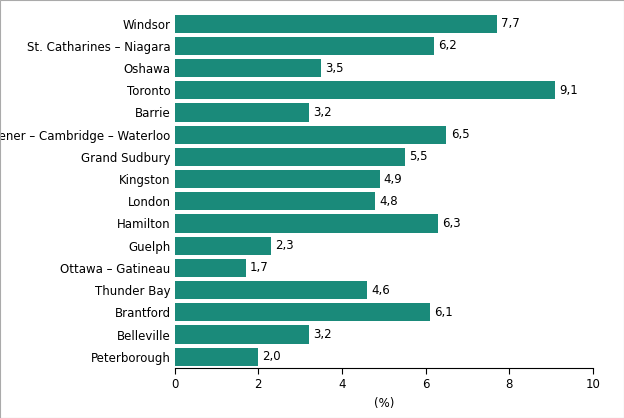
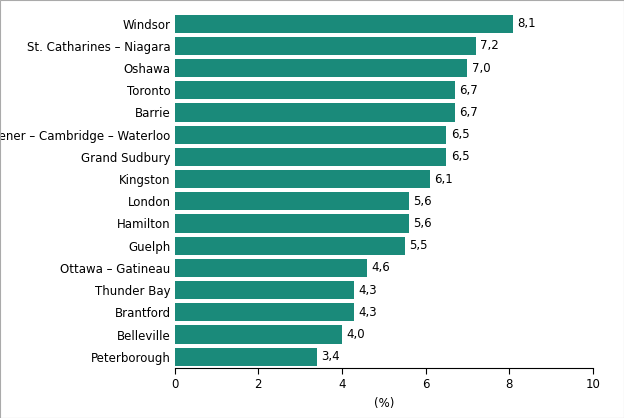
Windsor: 7,7 -> 8,1
St. Catharines – Niagara: 6,2 -> 7,2
Oshawa: 3,5 -> 7,0
Toronto: 9,1 -> 6,7
Barrie: 3,2 -> 6,7
Grand Sudbury: 5,5 -> 6,5
Kingston: 4,9 -> 6,1
London: 4,8 -> 5,6
Hamilton: 6,3 -> 5,6
Guelph: 2,3 -> 5,5
Ottawa – Gatineau: 1,7 -> 4,6
Thunder Bay: 4,6 -> 4,3
Brantford: 6,1 -> 4,3
Belleville: 3,2 -> 4,0
Peterborough: 2,0 -> 3,4
